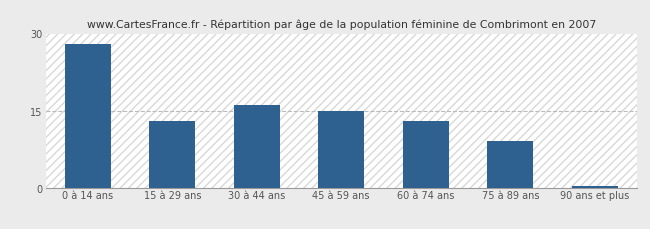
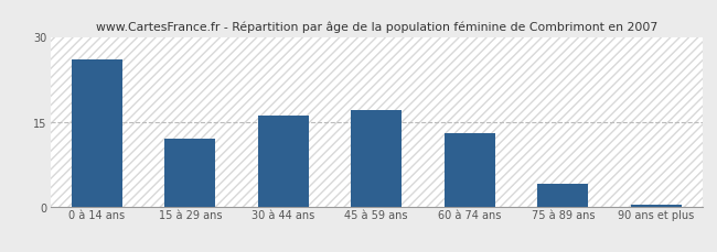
0 à 14 ans: 28.0 -> 26.0
15 à 29 ans: 13.0 -> 12.0
45 à 59 ans: 15.0 -> 17.0
75 à 89 ans: 9.0 -> 4.0
